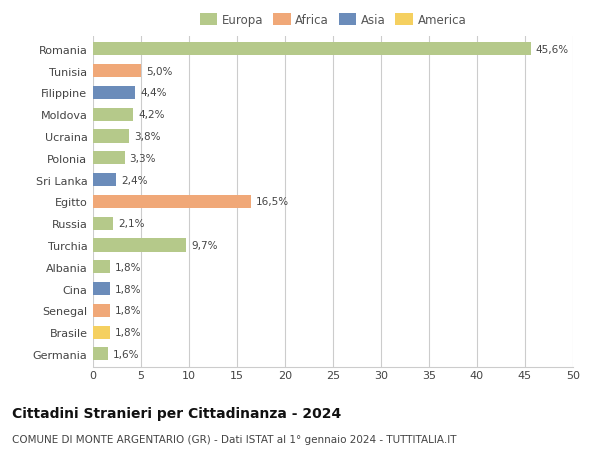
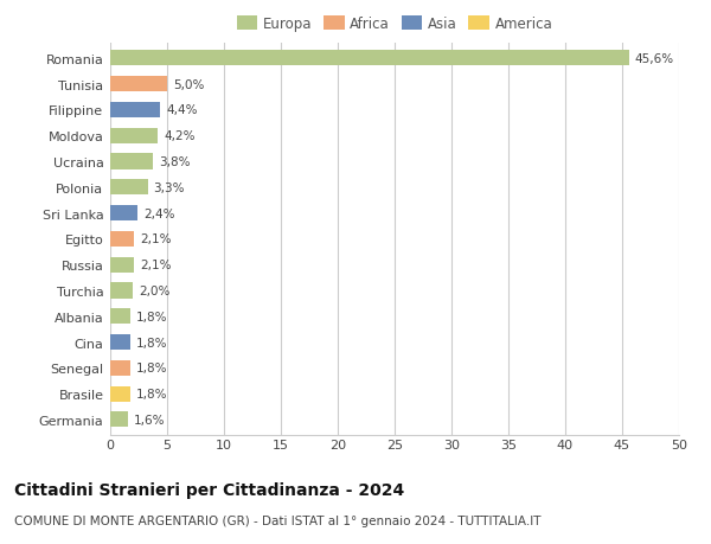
Egitto: 16,5% -> 2,1%
Turchia: 9,7% -> 2,0%
